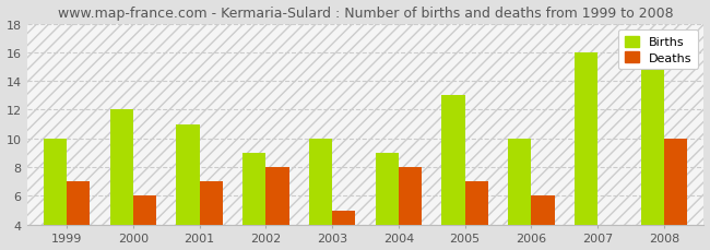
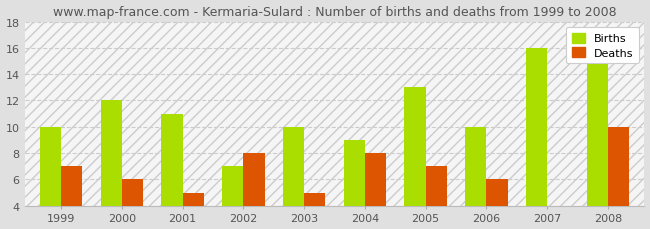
Deaths/2001: 7 -> 5
Births/2002: 9 -> 7
